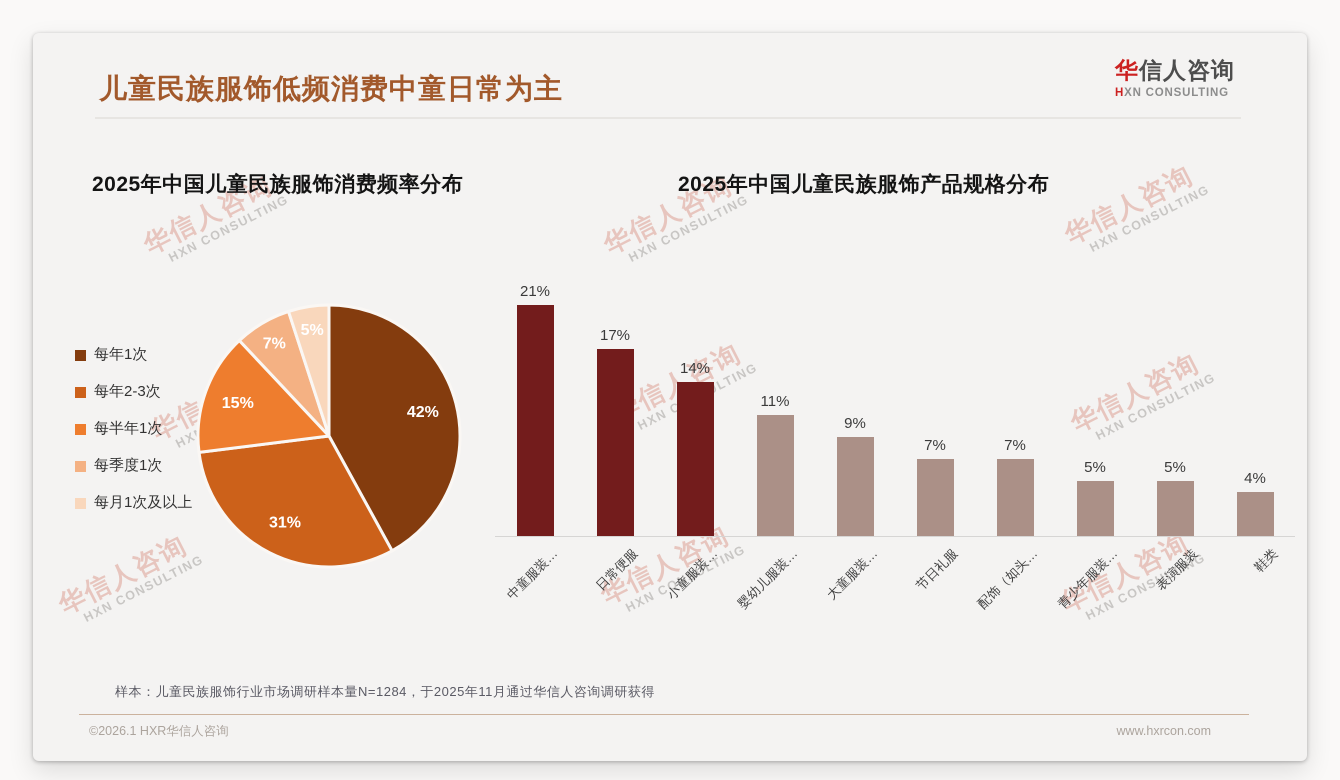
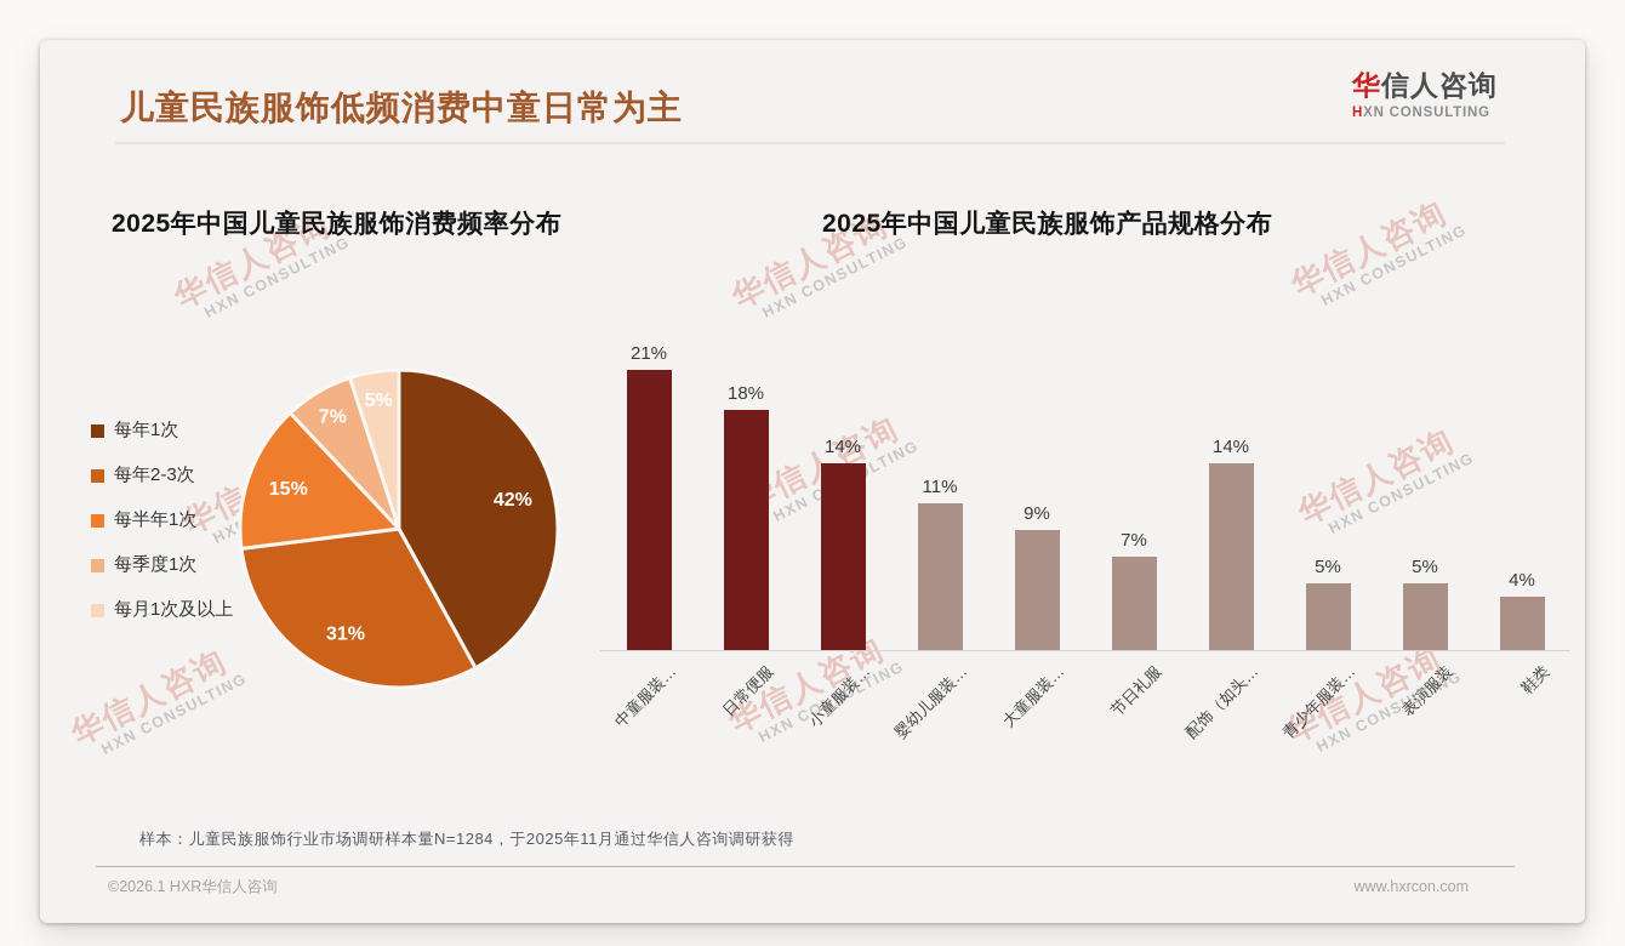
2025年中国儿童民族服饰产品规格分布/日常便服: 17% -> 18%
2025年中国儿童民族服饰产品规格分布/配饰（如头…: 7% -> 14%
